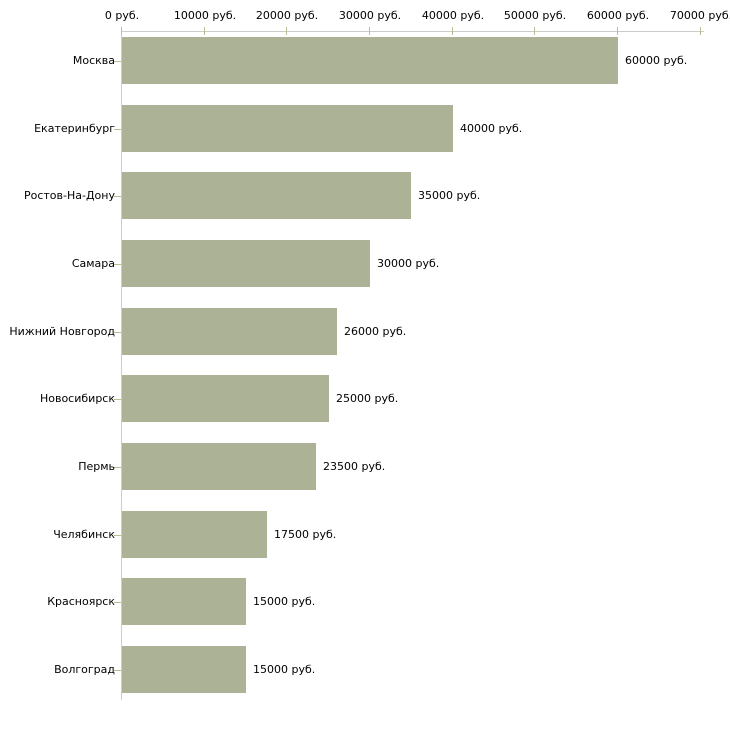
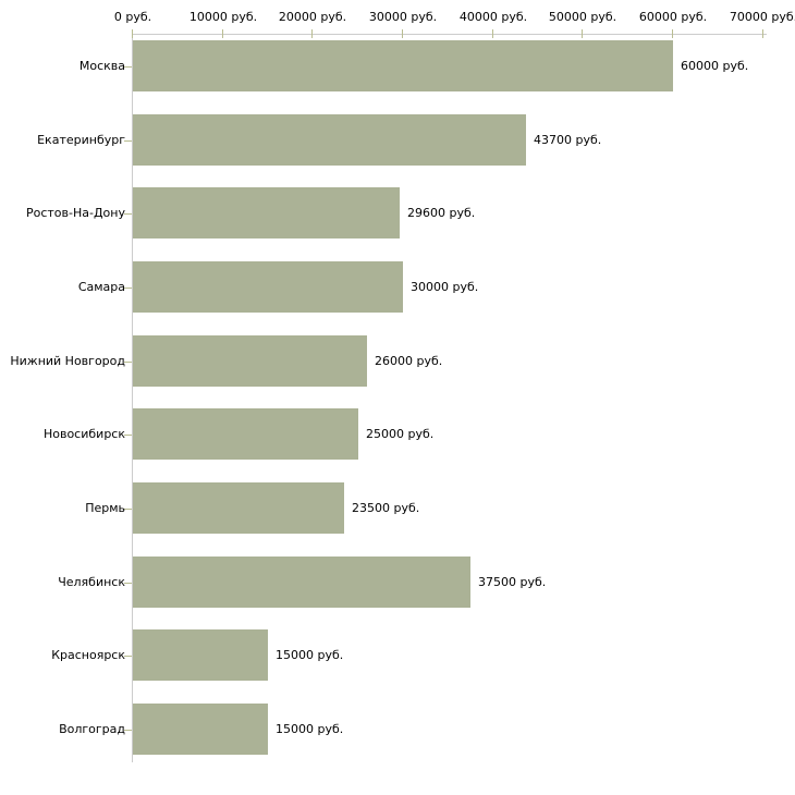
Екатеринбург: 40000 -> 43700
Ростов-На-Дону: 35000 -> 29600
Челябинск: 17500 -> 37500
